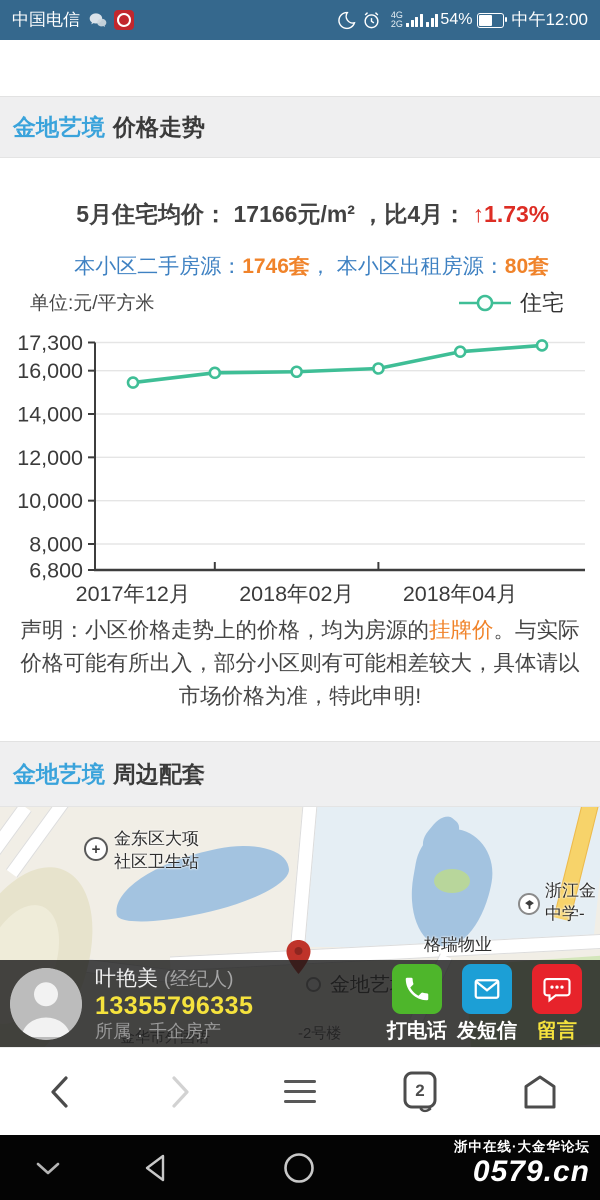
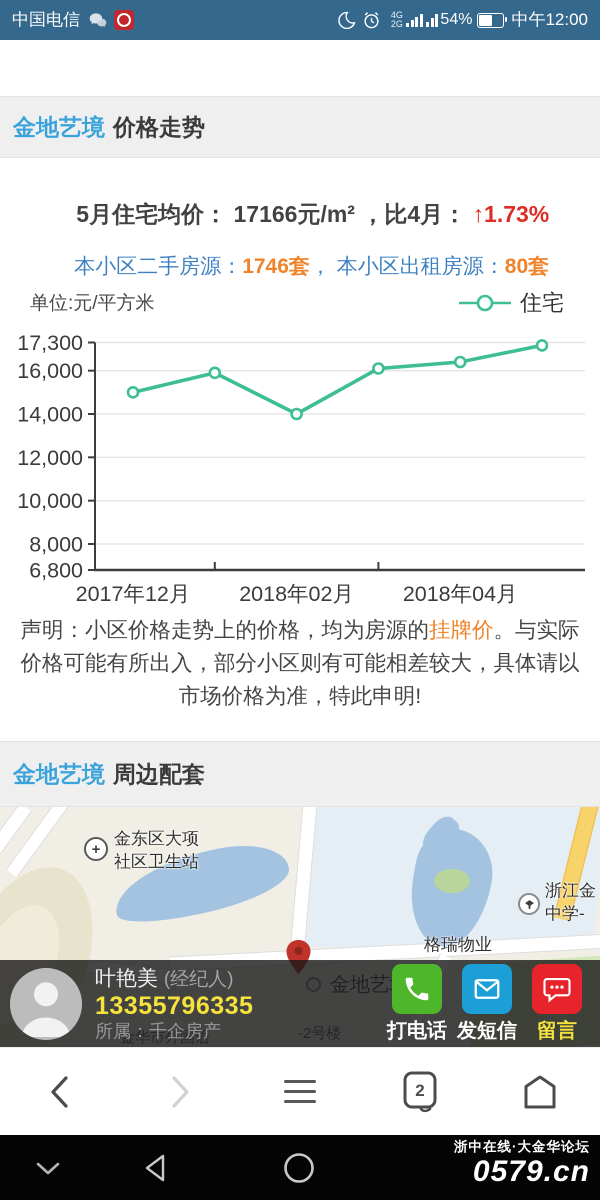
2017年12月: 15400 -> 15000
2018年02月: 16000 -> 14000
2018年04月: 16900 -> 16400
